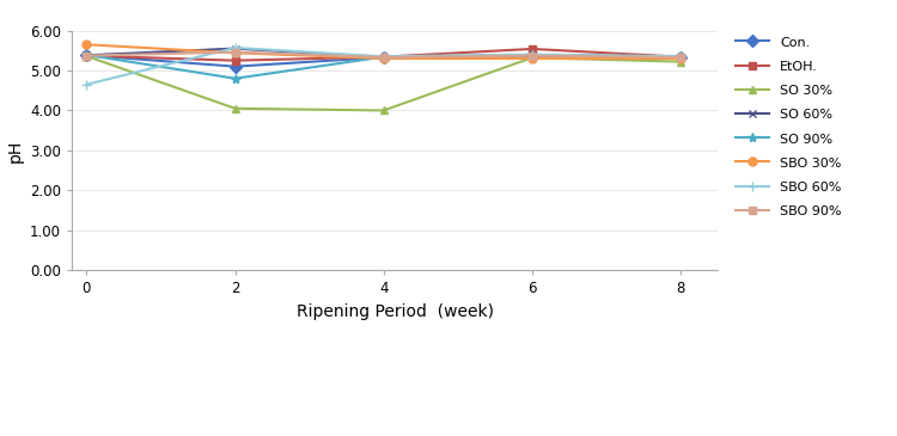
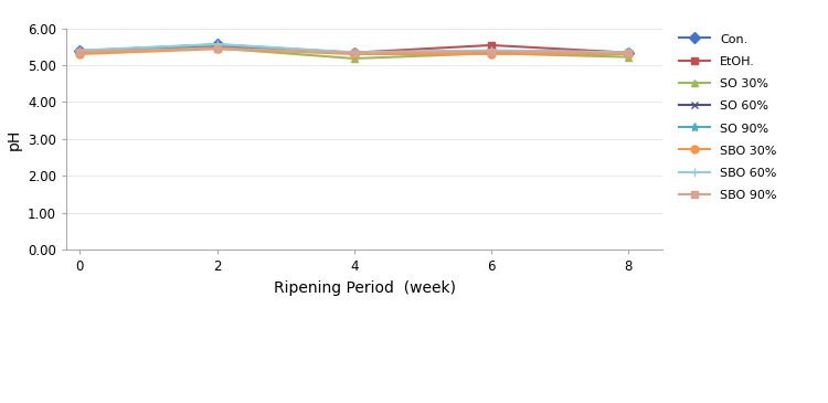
SBO 30%/0: 5.65 -> 5.30
SBO 60%/0: 4.65 -> 5.40
Con./2: 5.10 -> 5.56
EtOH./2: 5.25 -> 5.48
SO 30%/2: 4.05 -> 5.46
SO 90%/2: 4.80 -> 5.55
SO 30%/4: 4.00 -> 5.18
